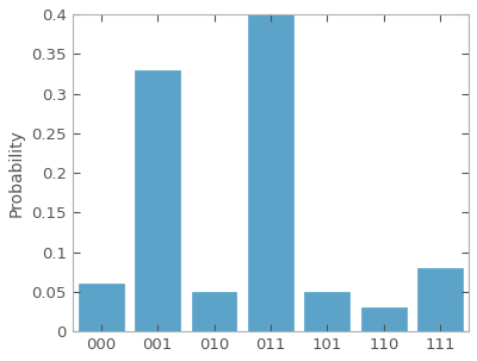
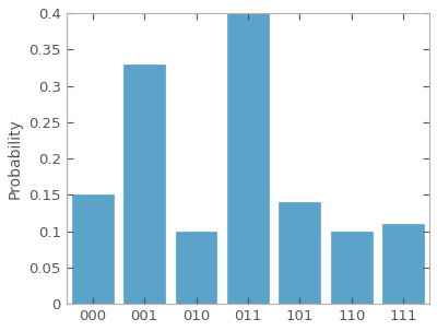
000: 0.06 -> 0.15
010: 0.05 -> 0.10
101: 0.05 -> 0.14
110: 0.03 -> 0.10
111: 0.08 -> 0.11
